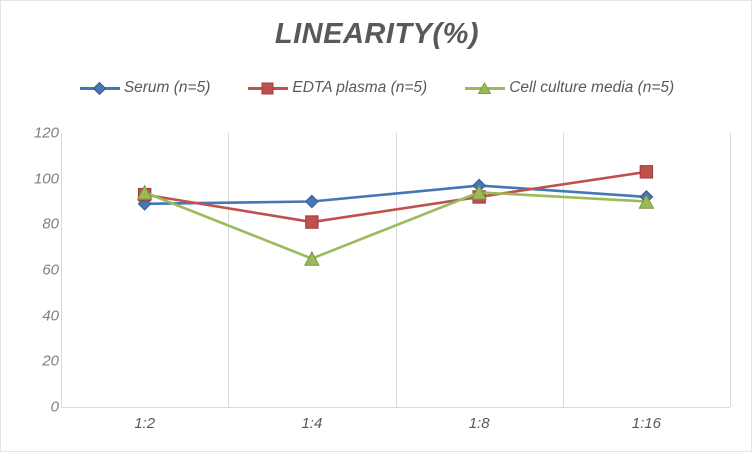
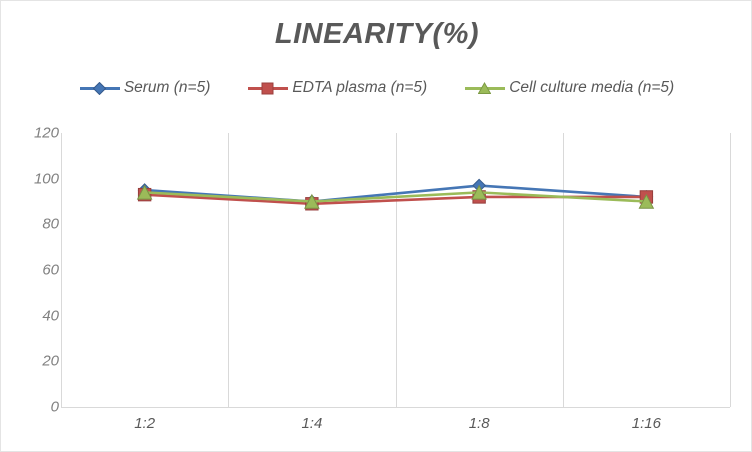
Serum (n=5)/1:2: 89 -> 95
EDTA plasma (n=5)/1:4: 81 -> 89
Cell culture media (n=5)/1:4: 65 -> 90
EDTA plasma (n=5)/1:16: 103 -> 92
